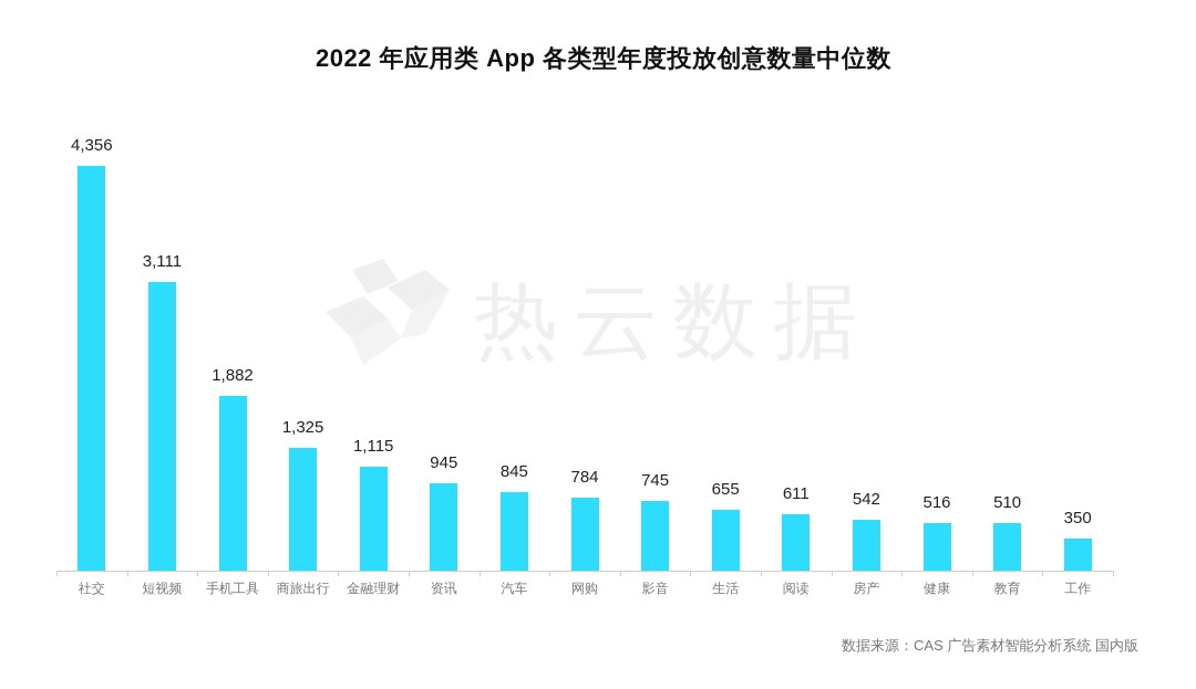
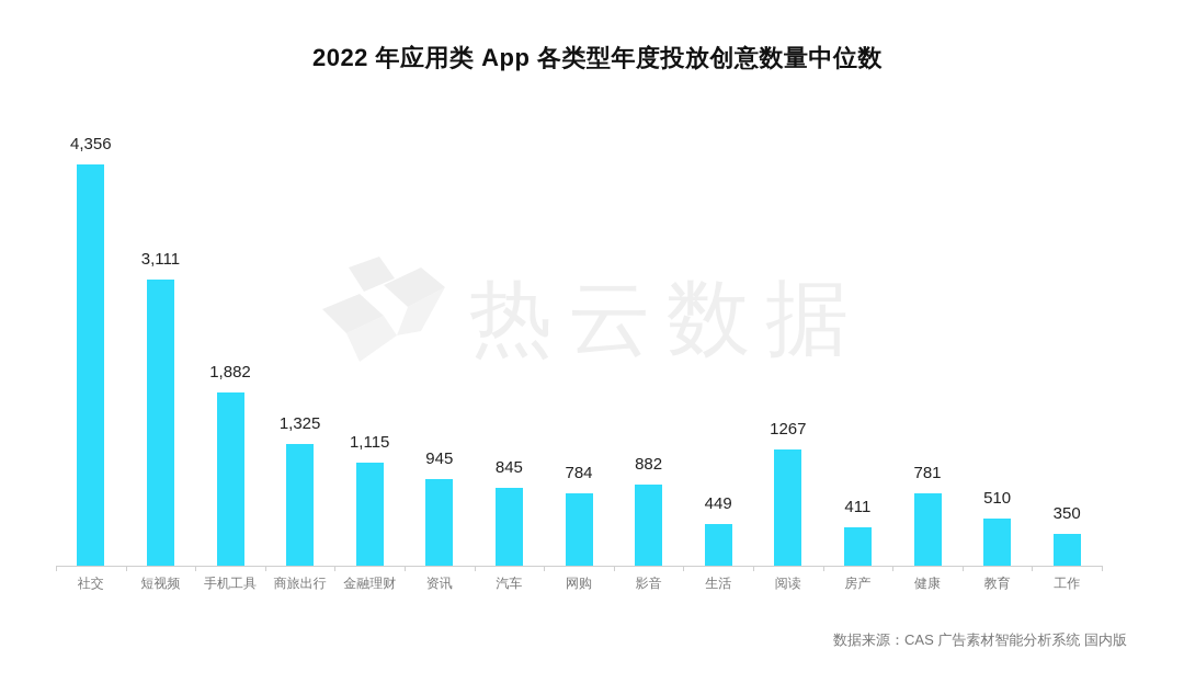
影音: 745 -> 882
生活: 655 -> 449
阅读: 611 -> 1267
房产: 542 -> 411
健康: 516 -> 781
